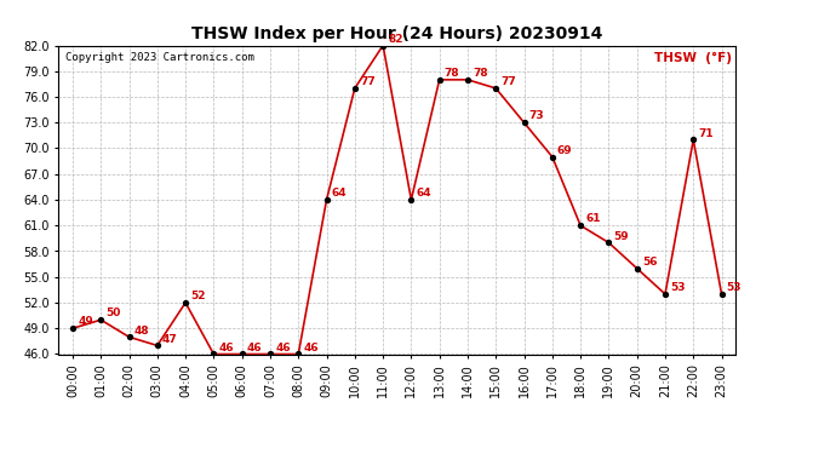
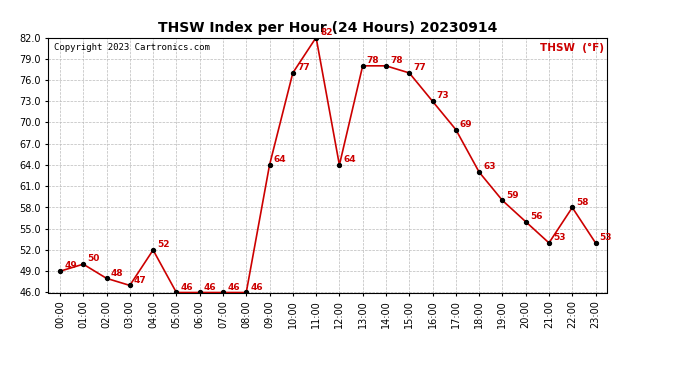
18:00: 61 -> 63
22:00: 71 -> 58
